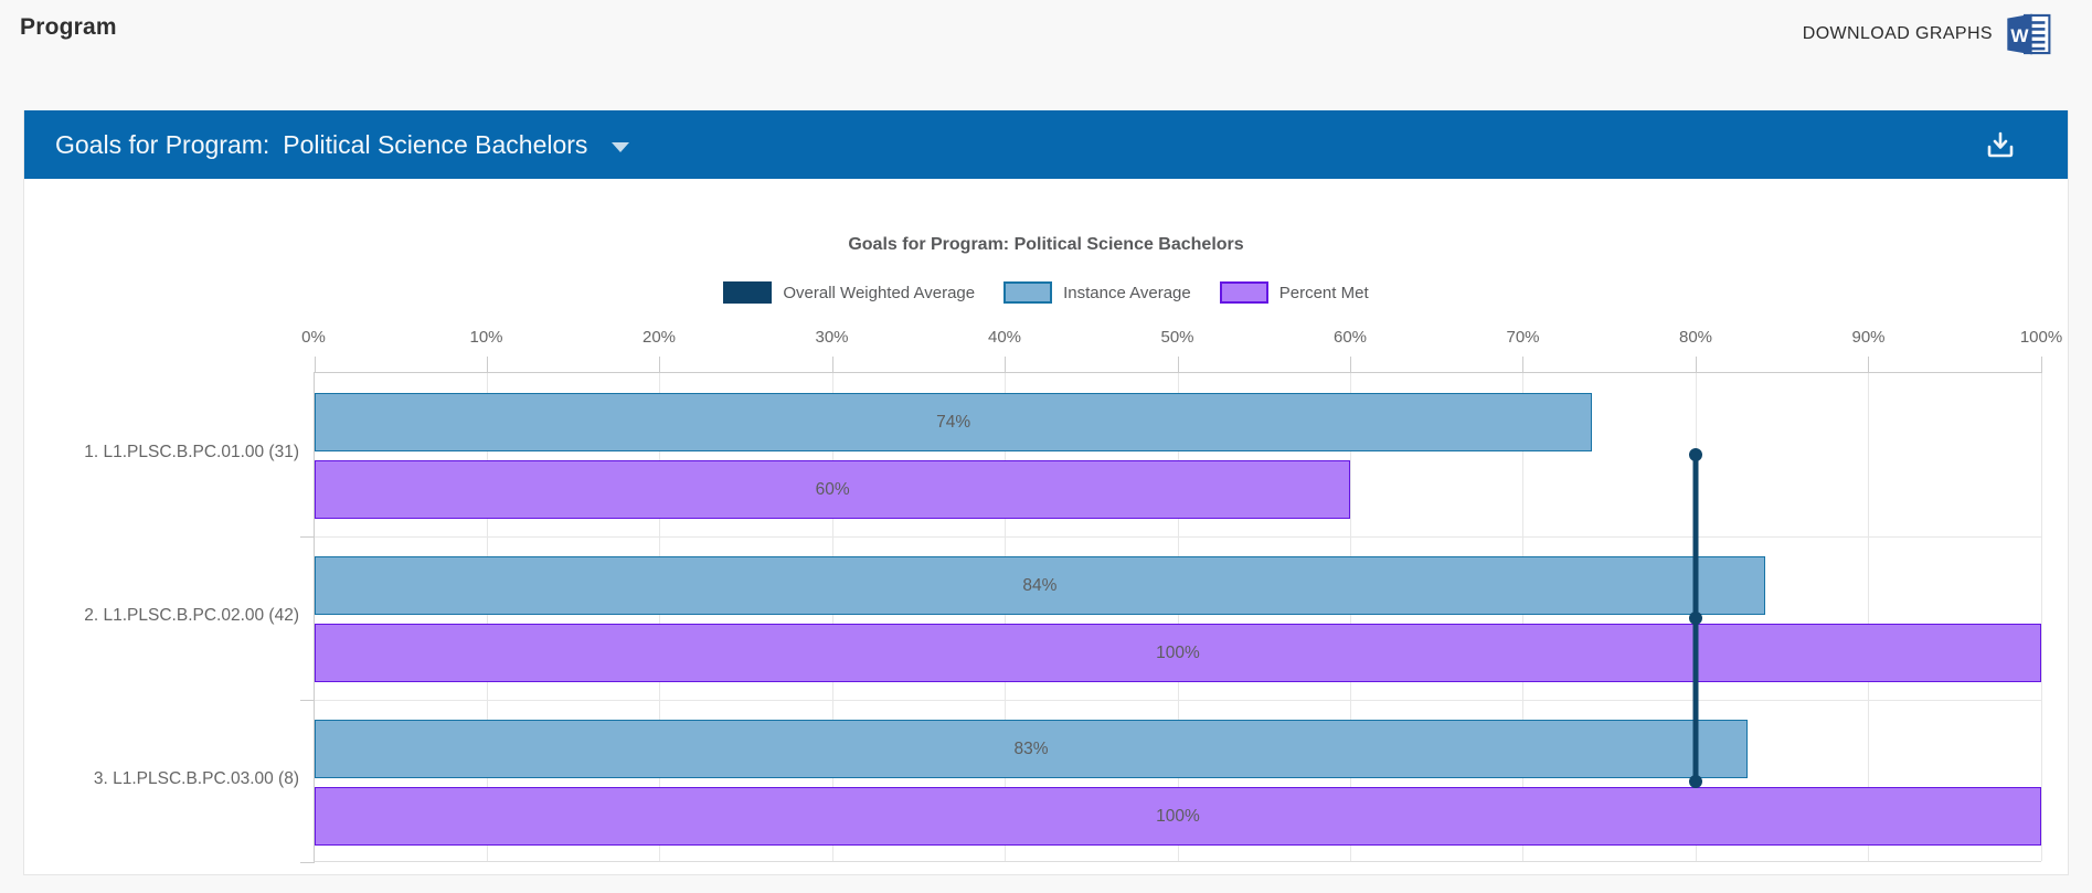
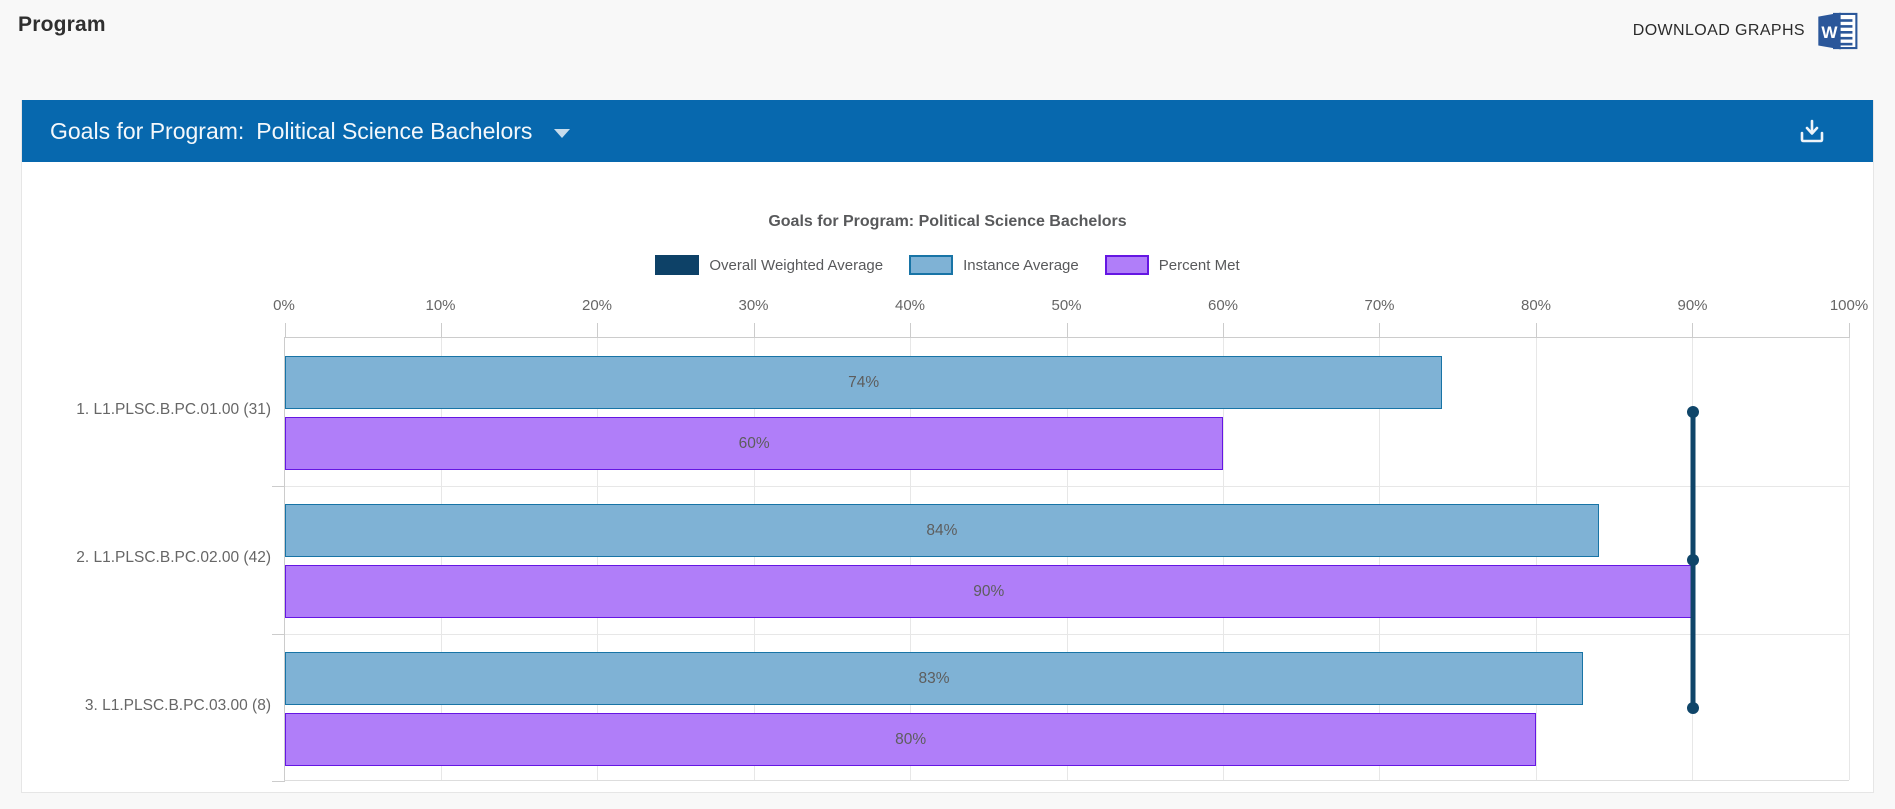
Overall Weighted Average/1. L1.PLSC.B.PC.01.00 (31): 80% -> 90%
Percent Met/2. L1.PLSC.B.PC.02.00 (42): 100% -> 90%
Percent Met/3. L1.PLSC.B.PC.03.00 (8): 100% -> 80%
